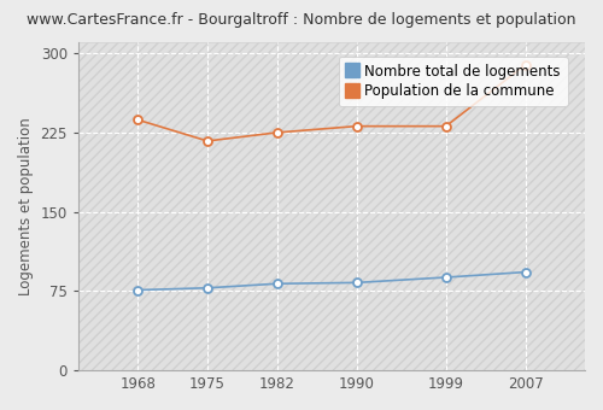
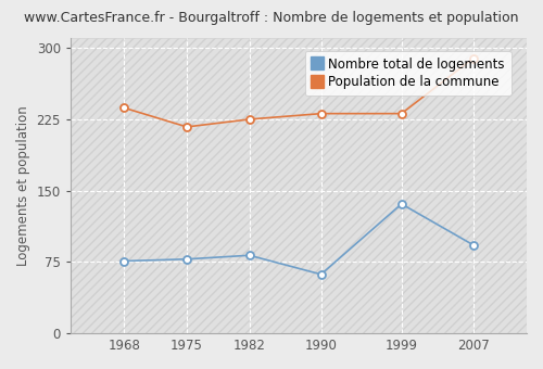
Nombre total de logements/1990: 83 -> 62
Nombre total de logements/1999: 88 -> 136
